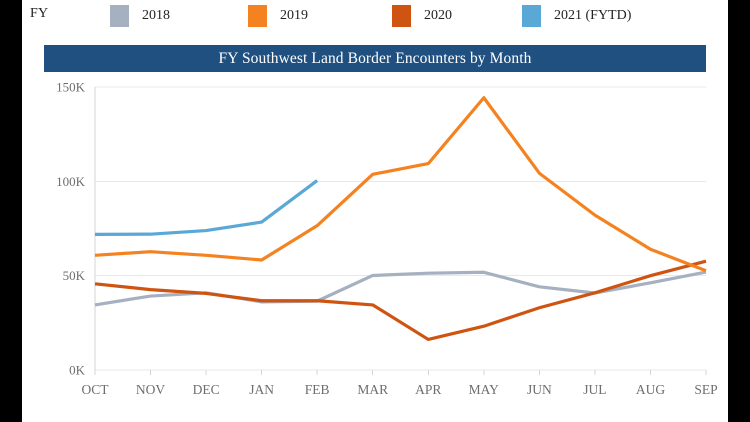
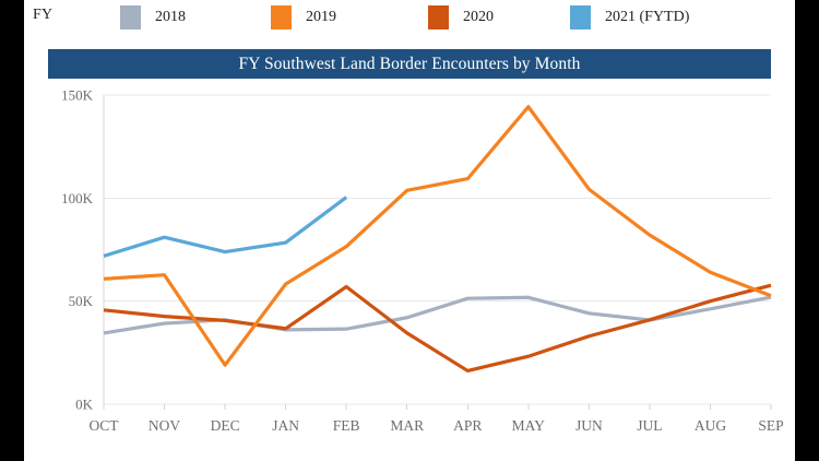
2021 (FYTD)/NOV: 72K -> 81K
2019/DEC: 61K -> 19K
2020/FEB: 37K -> 57K
2018/MAR: 50K -> 42K
